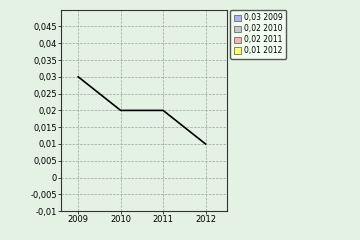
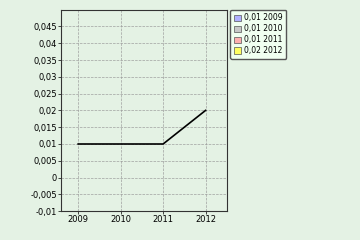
2009: 0,03 -> 0,01
2010: 0,02 -> 0,01
2011: 0,02 -> 0,01
2012: 0,01 -> 0,02
